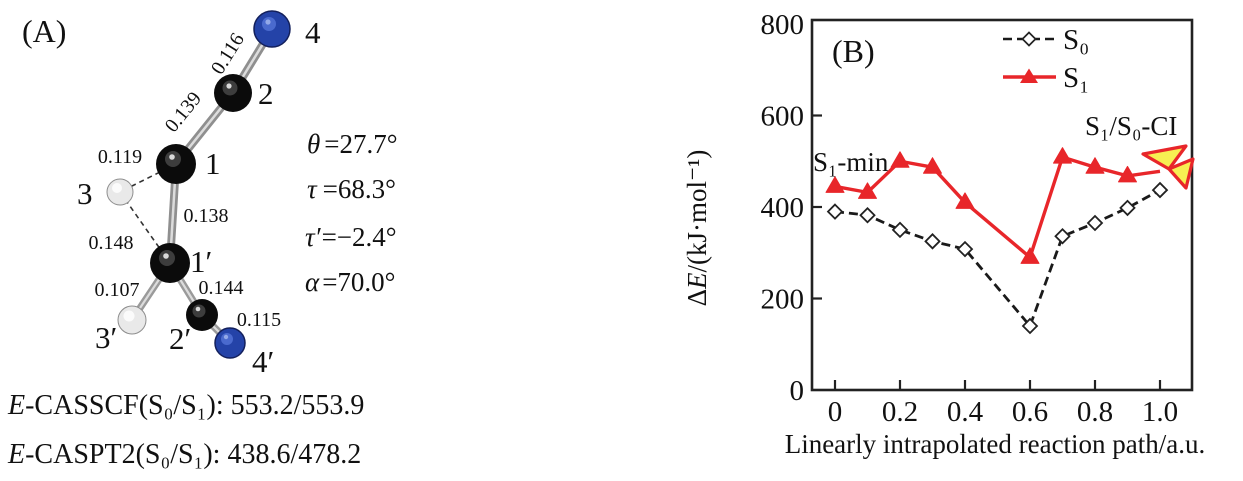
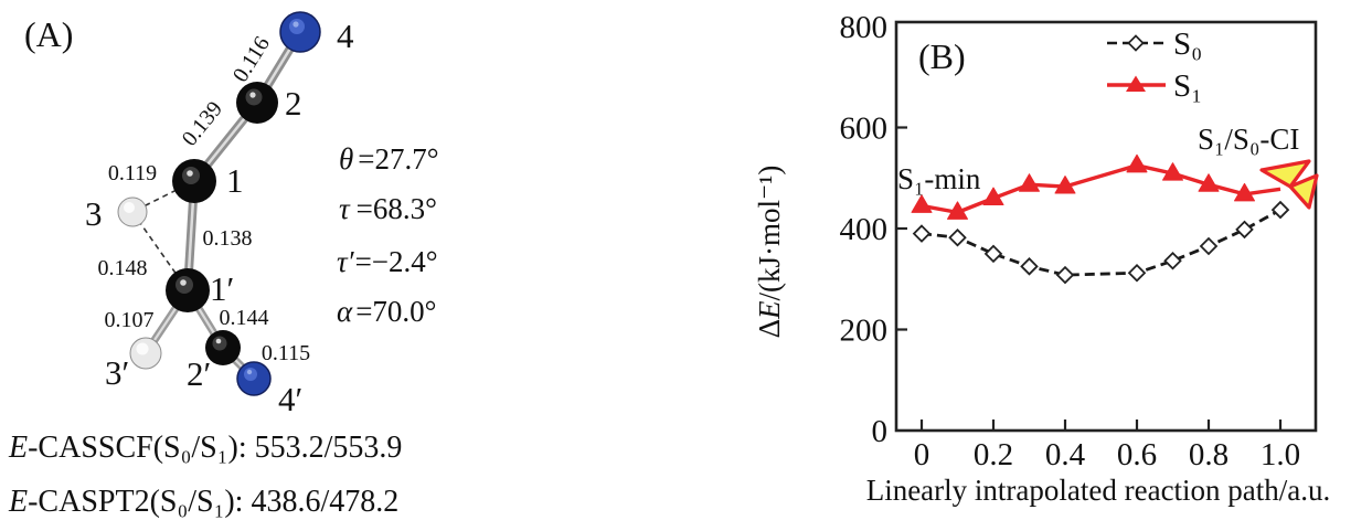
S₁/0.2: 500 -> 460
S₁/0.4: 410 -> 480
S₀/0.6: 140 -> 310
S₁/0.6: 290 -> 520
